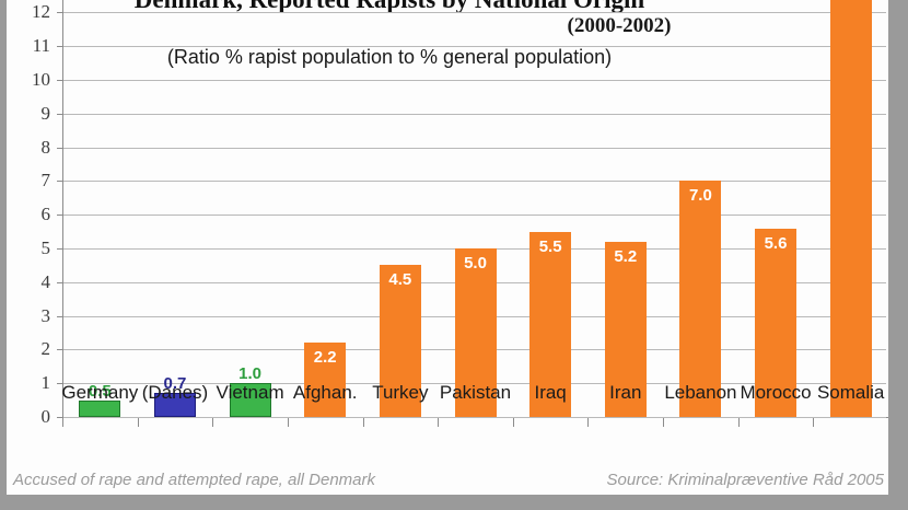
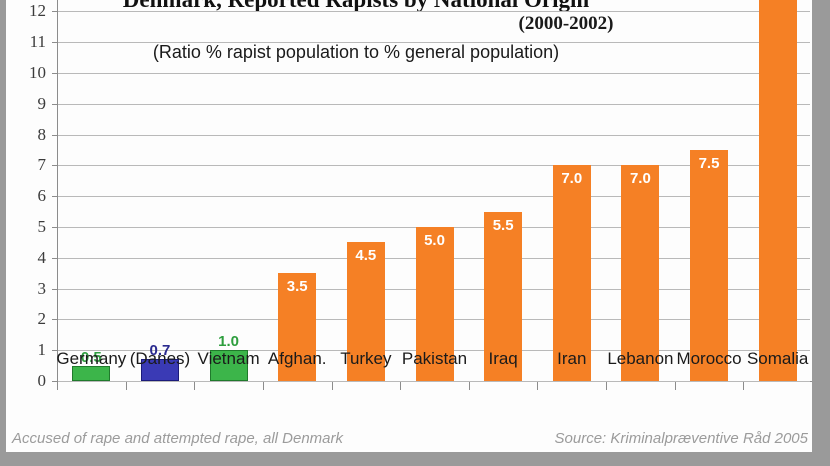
Afghan.: 2.2 -> 3.5
Iran: 5.2 -> 7.0
Morocco: 5.6 -> 7.5
